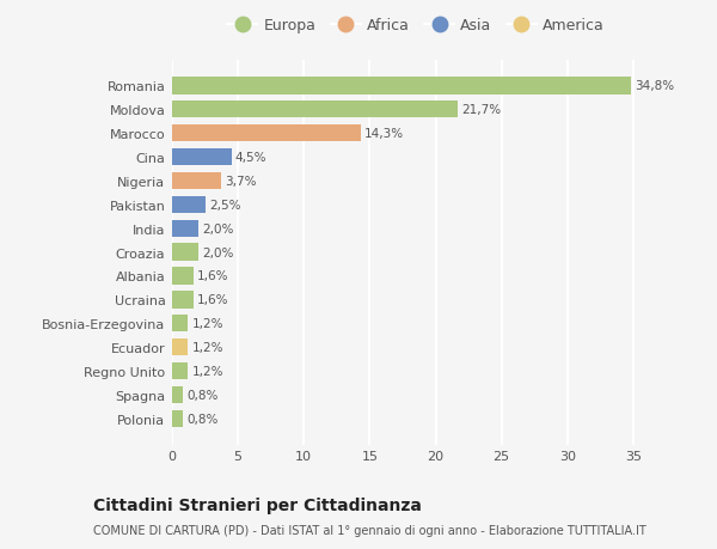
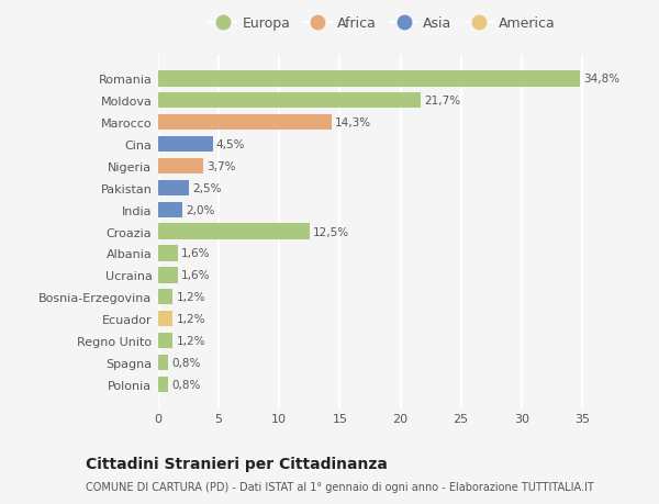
Croazia: 2,0% -> 12,5%
